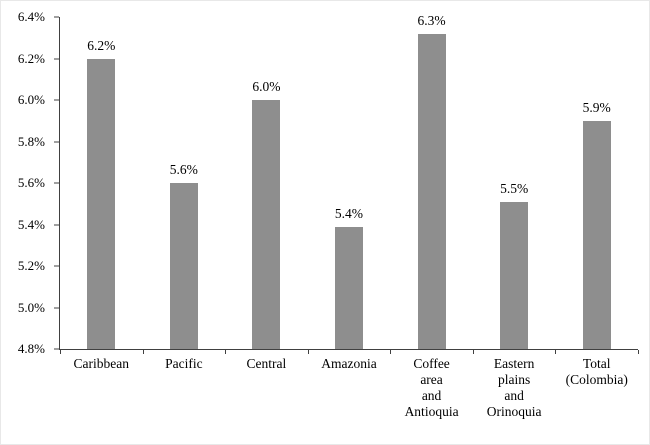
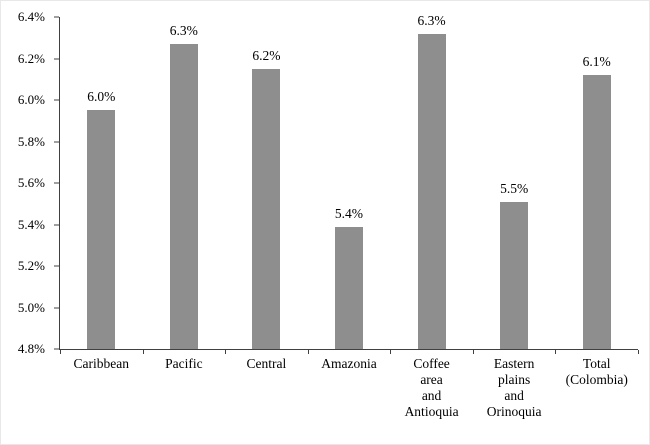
Caribbean: 6.2% -> 6.0%
Pacific: 5.6% -> 6.3%
Central: 6.0% -> 6.2%
Total (Colombia): 5.9% -> 6.1%
